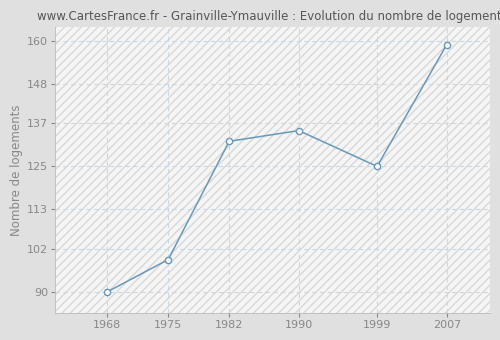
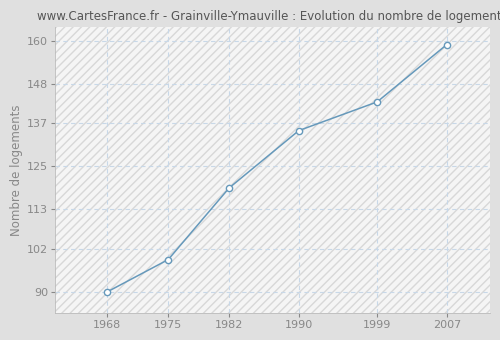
1982: 132 -> 119
1999: 125 -> 143
